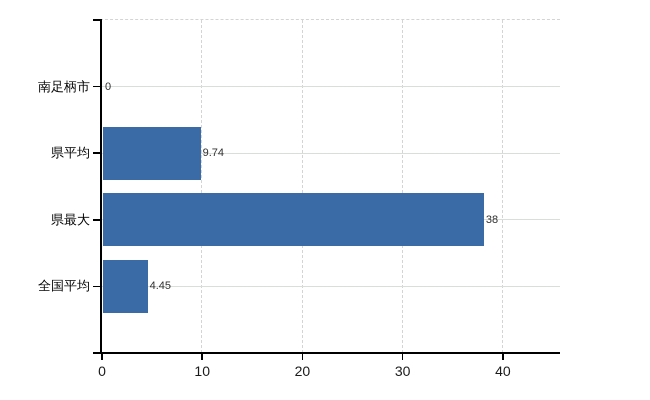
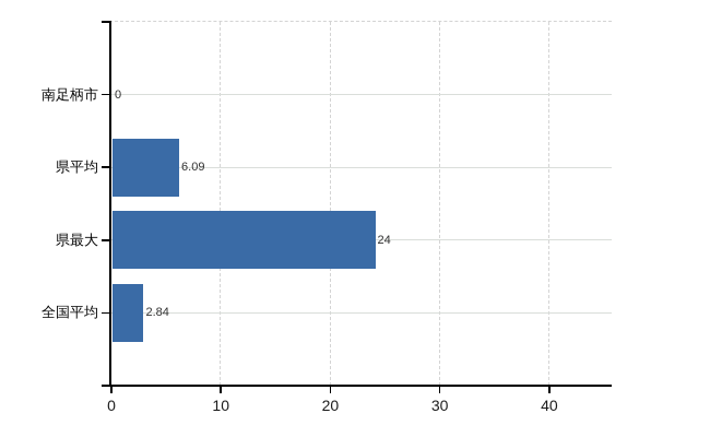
県平均: 9.74 -> 6.09
県最大: 38 -> 24
全国平均: 4.45 -> 2.84
